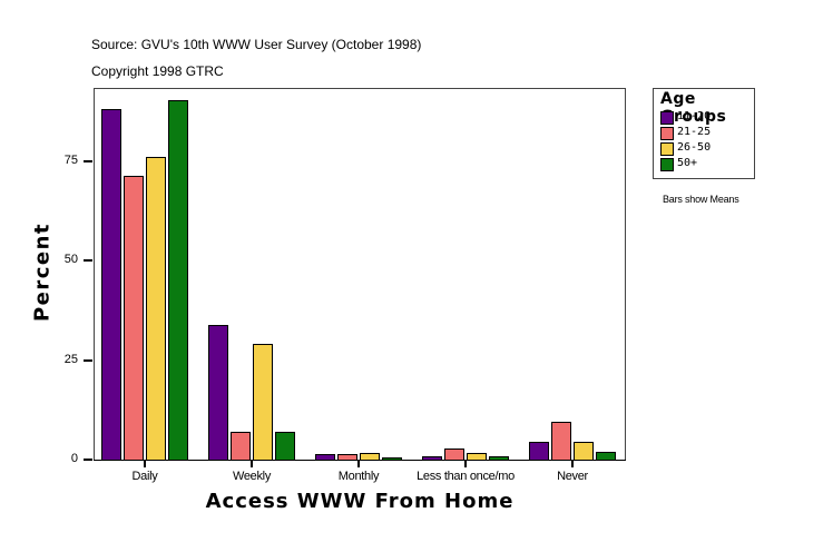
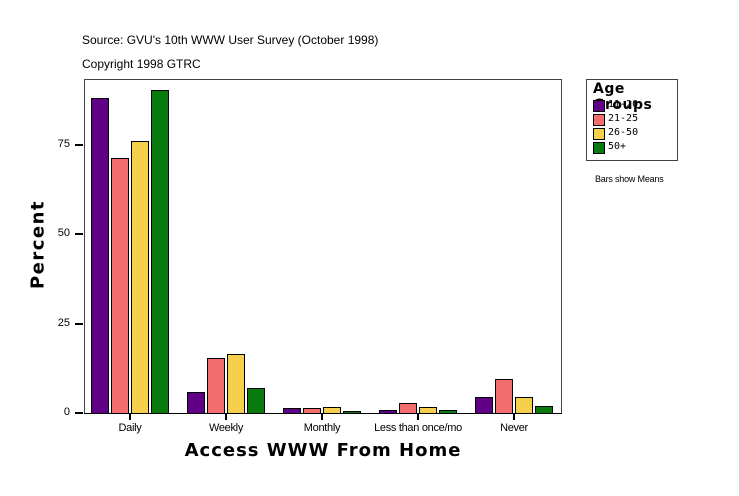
11-20/Weekly: 34 -> 6
21-25/Weekly: 7 -> 15
26-50/Weekly: 29 -> 16
